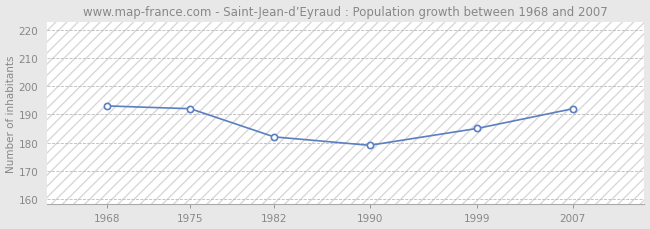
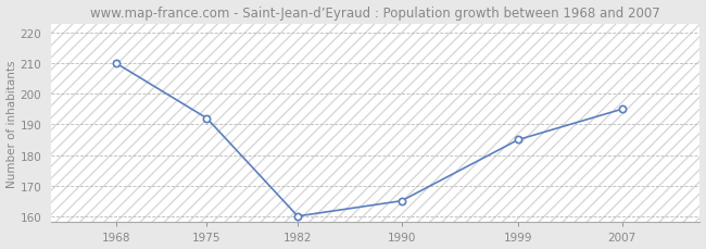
1968: 193 -> 210
1982: 182 -> 160
1990: 179 -> 165
2007: 192 -> 195
